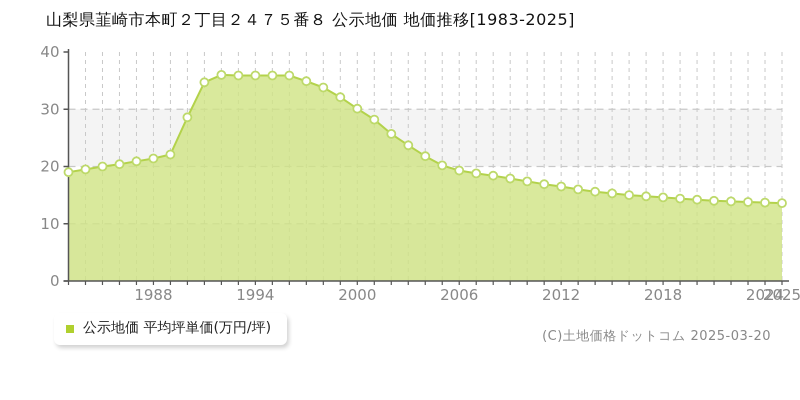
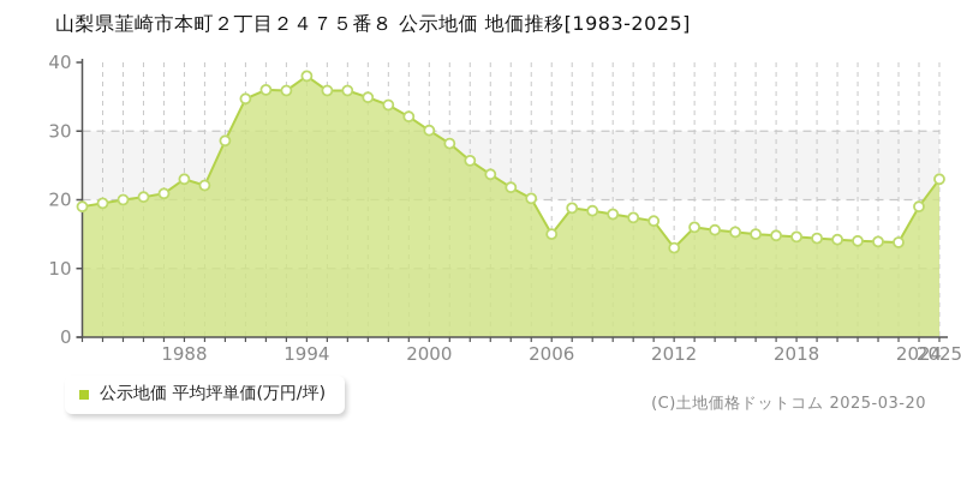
1988: 21 -> 23
1994: 36 -> 38
2006: 19 -> 15
2012: 16 -> 13
2024: 14 -> 19
2025: 14 -> 23
